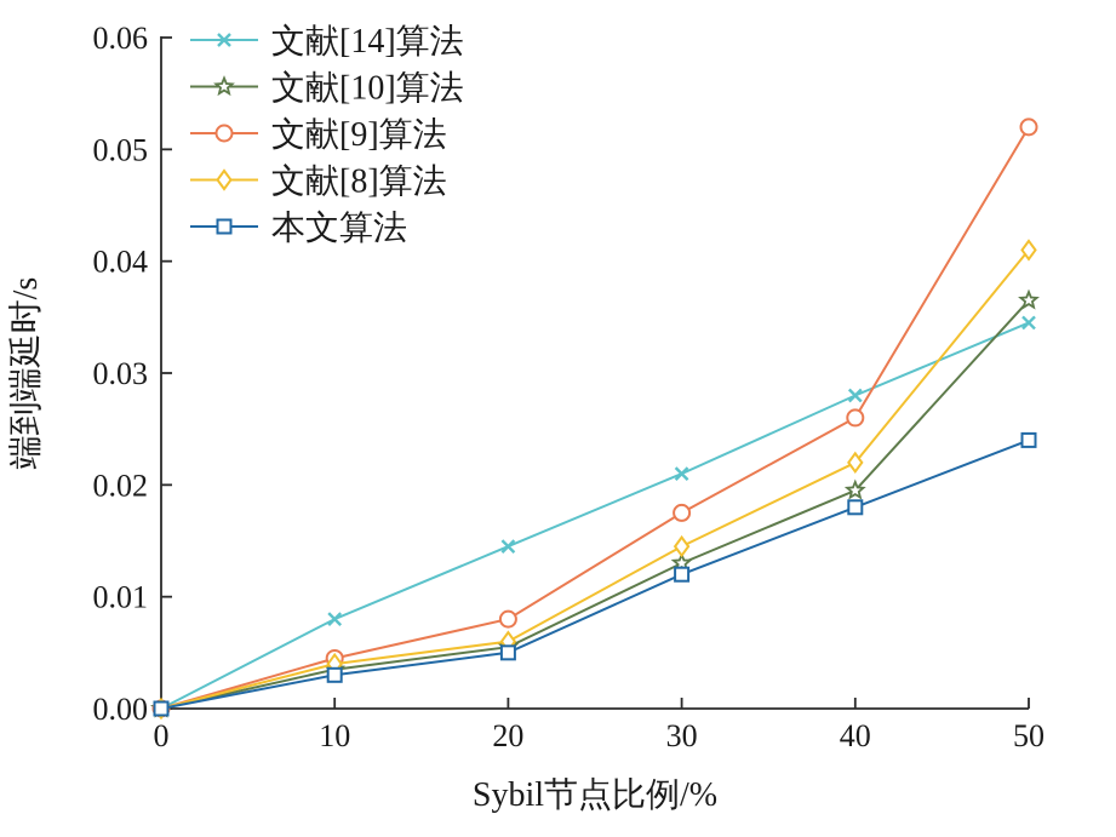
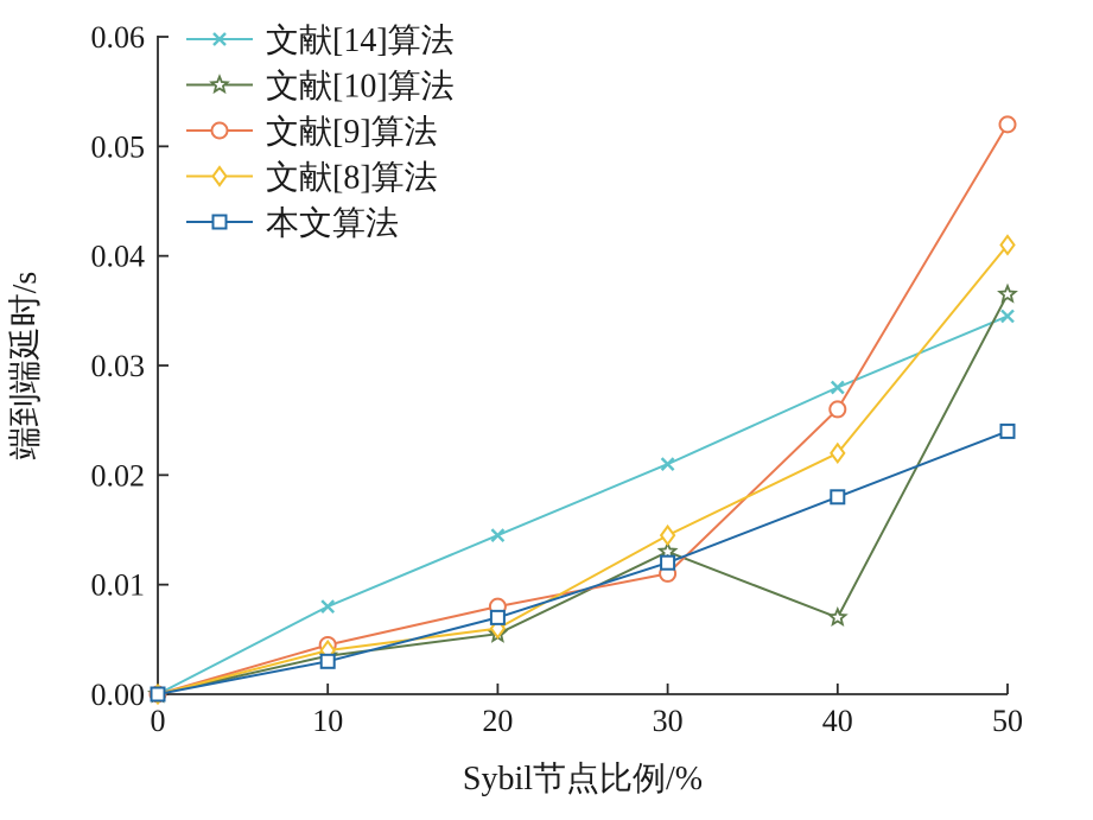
本文算法/20: 0.005 -> 0.007
文献[9]算法/30: 0.018 -> 0.011
文献[10]算法/40: 0.019 -> 0.007
